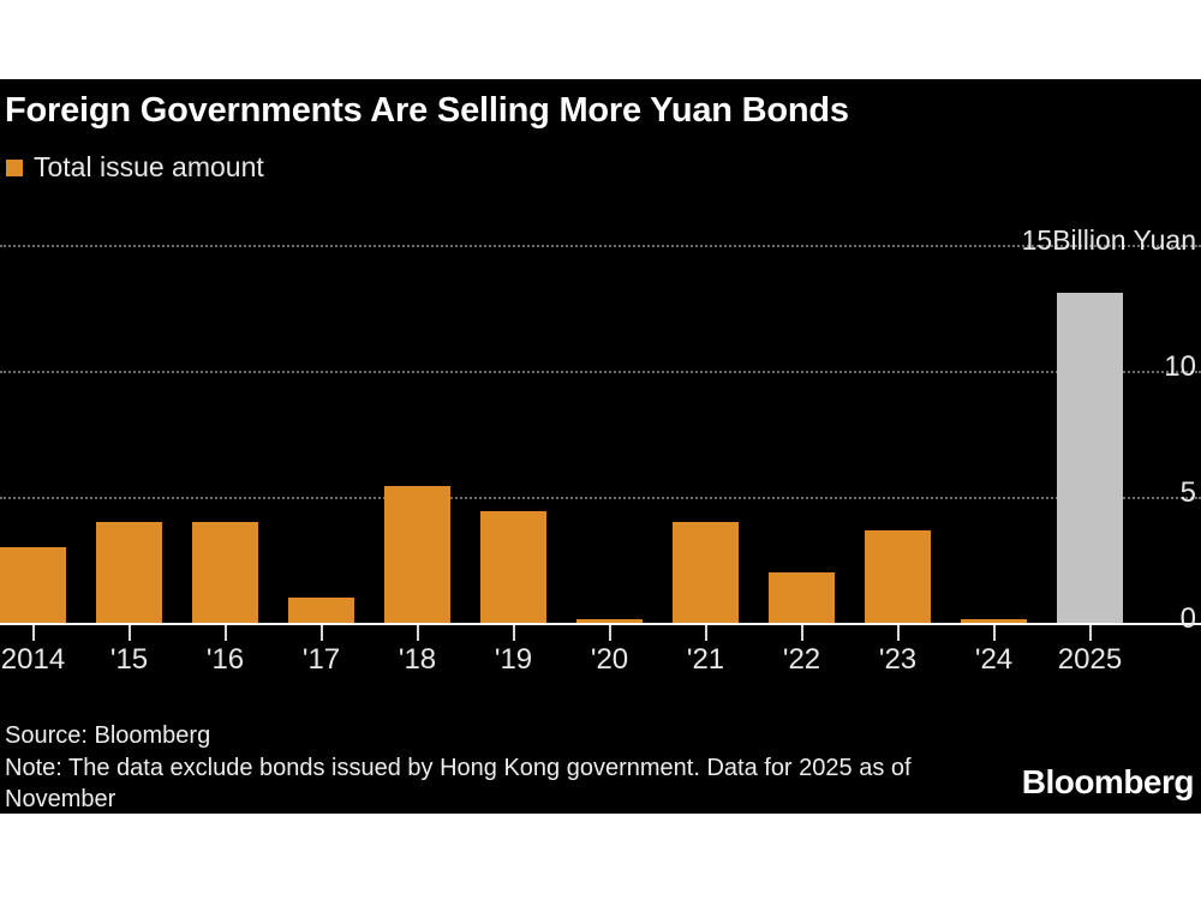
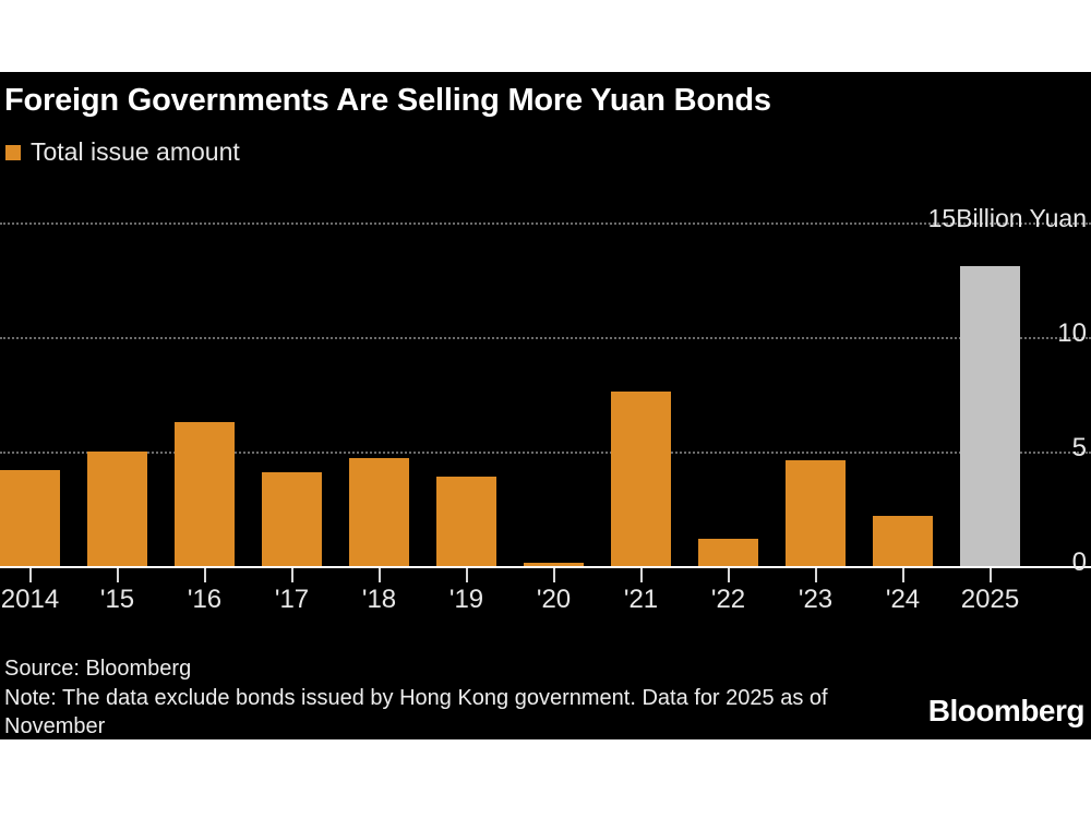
2014: 3.0 -> 4.2
'15: 4.0 -> 5.0
'16: 4.0 -> 6.3
'17: 1.0 -> 4.1
'18: 5.5 -> 4.7
'19: 4.5 -> 3.9
'21: 4.0 -> 7.6
'22: 2.0 -> 1.2
'23: 3.6 -> 4.6
'24: 0.1 -> 2.2
